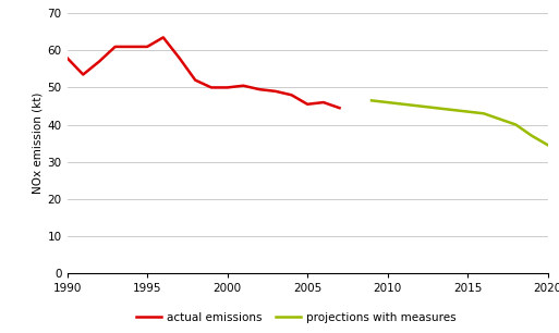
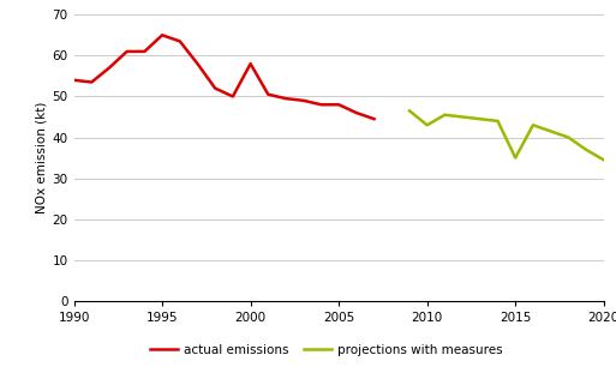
actual emissions/1990: 58.0 -> 54.0
actual emissions/1995: 61.0 -> 65.0
actual emissions/2000: 50.0 -> 58.0
actual emissions/2005: 45.5 -> 48.0
projections with measures/2010: 46.0 -> 43.0
projections with measures/2015: 43.5 -> 35.0
